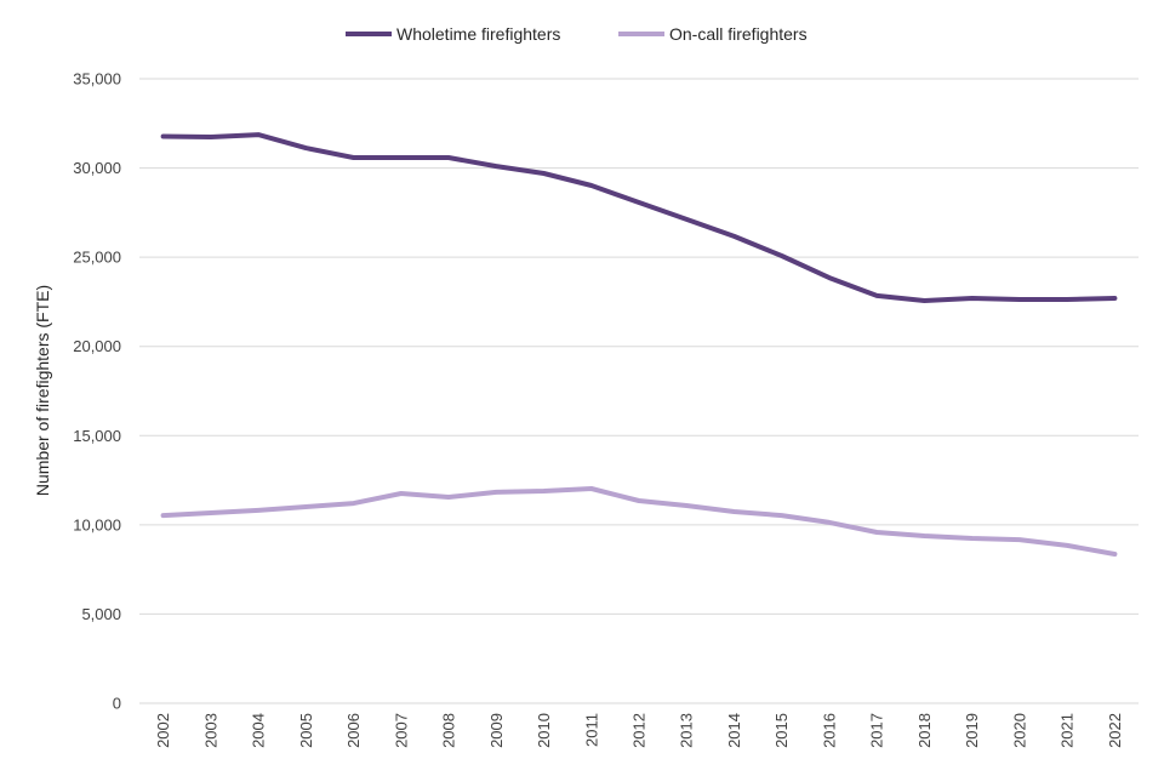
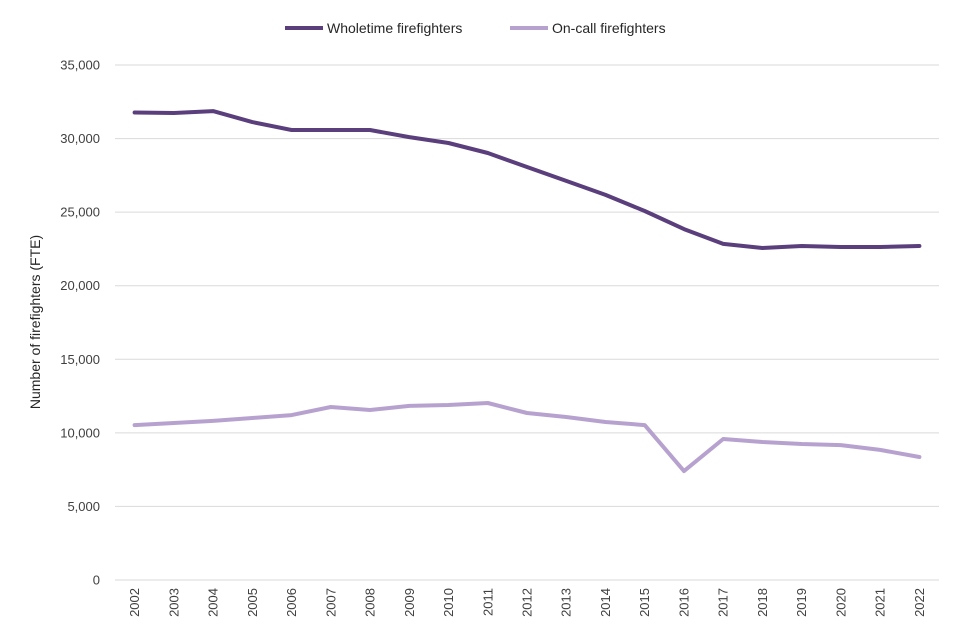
On-call firefighters/2016: 10100 -> 7400
